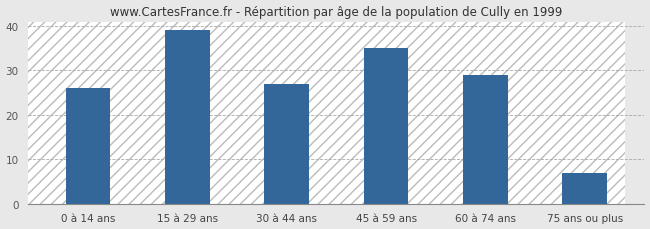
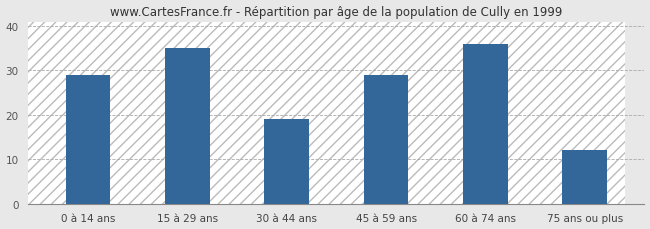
0 à 14 ans: 26 -> 29
15 à 29 ans: 39 -> 35
30 à 44 ans: 27 -> 19
45 à 59 ans: 35 -> 29
60 à 74 ans: 29 -> 36
75 ans ou plus: 7 -> 12
